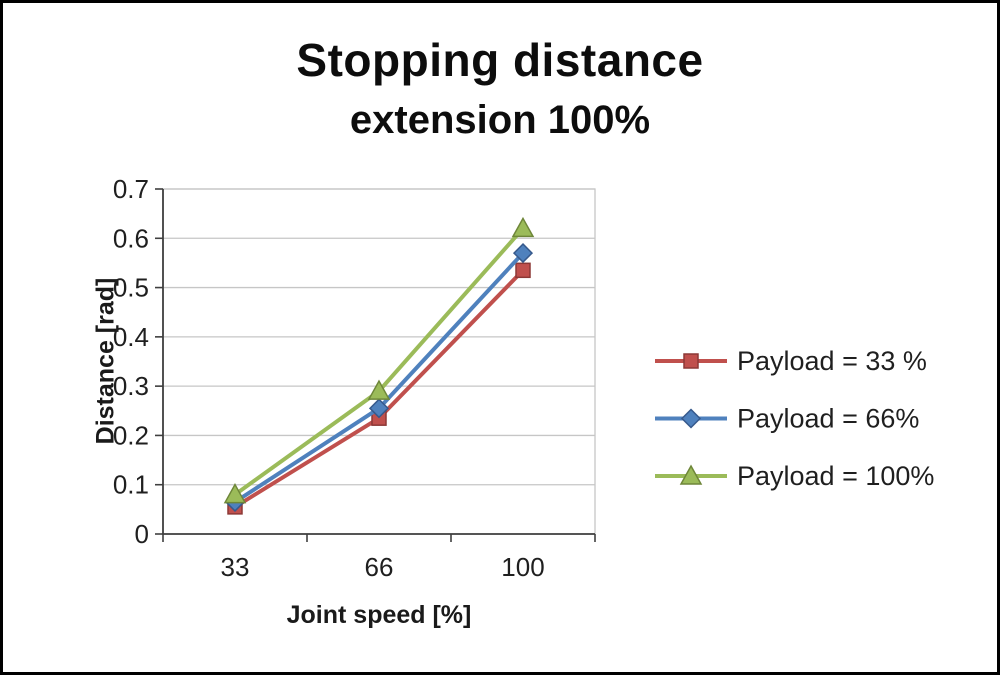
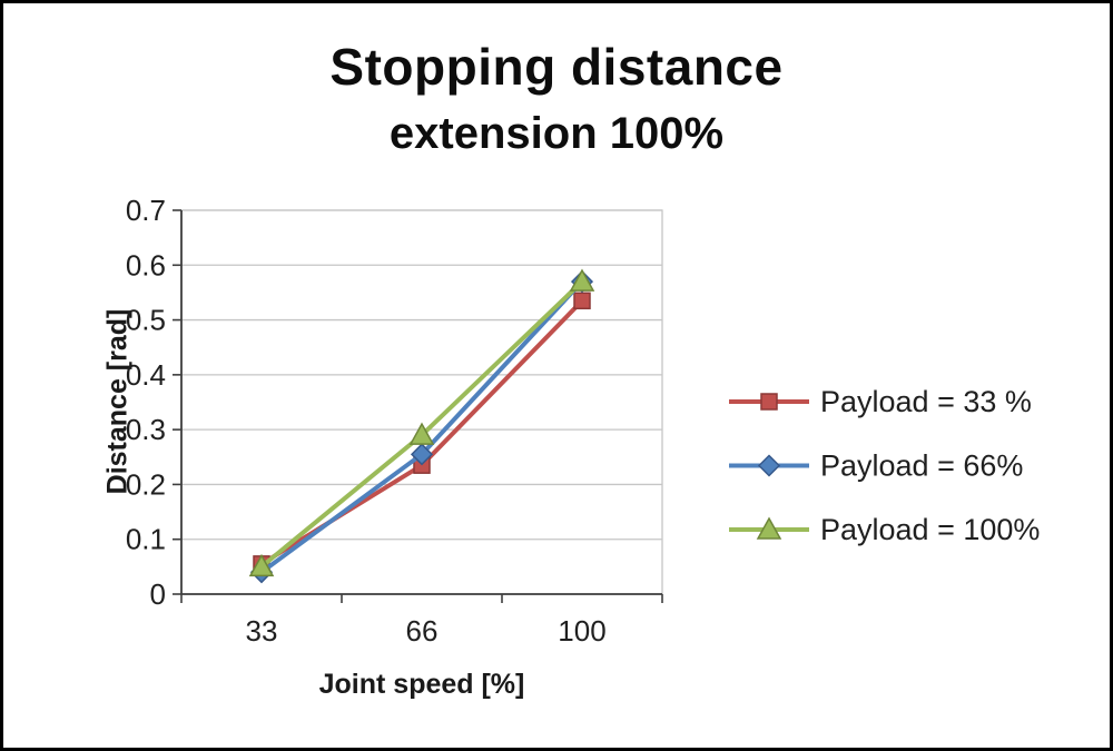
Payload = 66%/33: 0.07 -> 0.04
Payload = 100%/33: 0.08 -> 0.05
Payload = 100%/100: 0.62 -> 0.57
